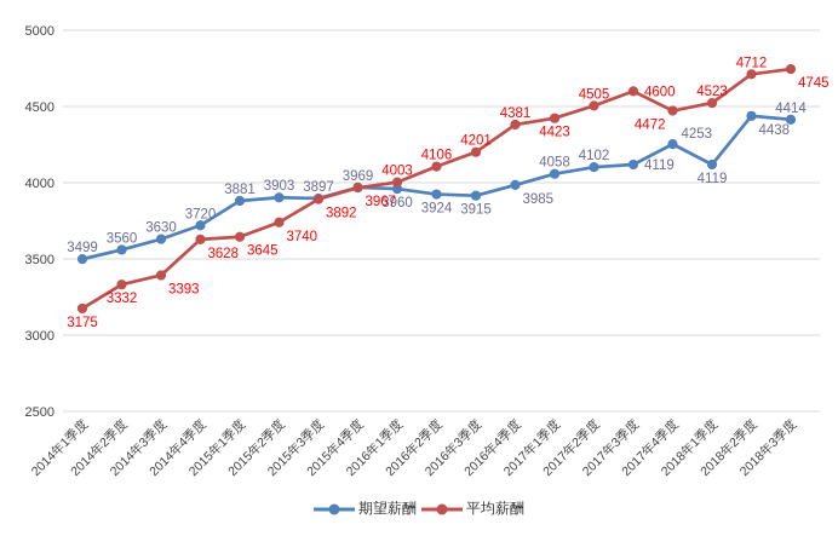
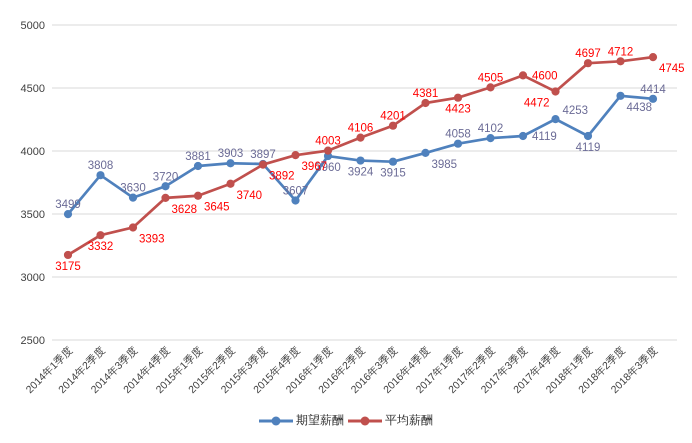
期望薪酬/2014年2季度: 3560 -> 3808
期望薪酬/2015年4季度: 3969 -> 3607
平均薪酬/2018年1季度: 4523 -> 4697
